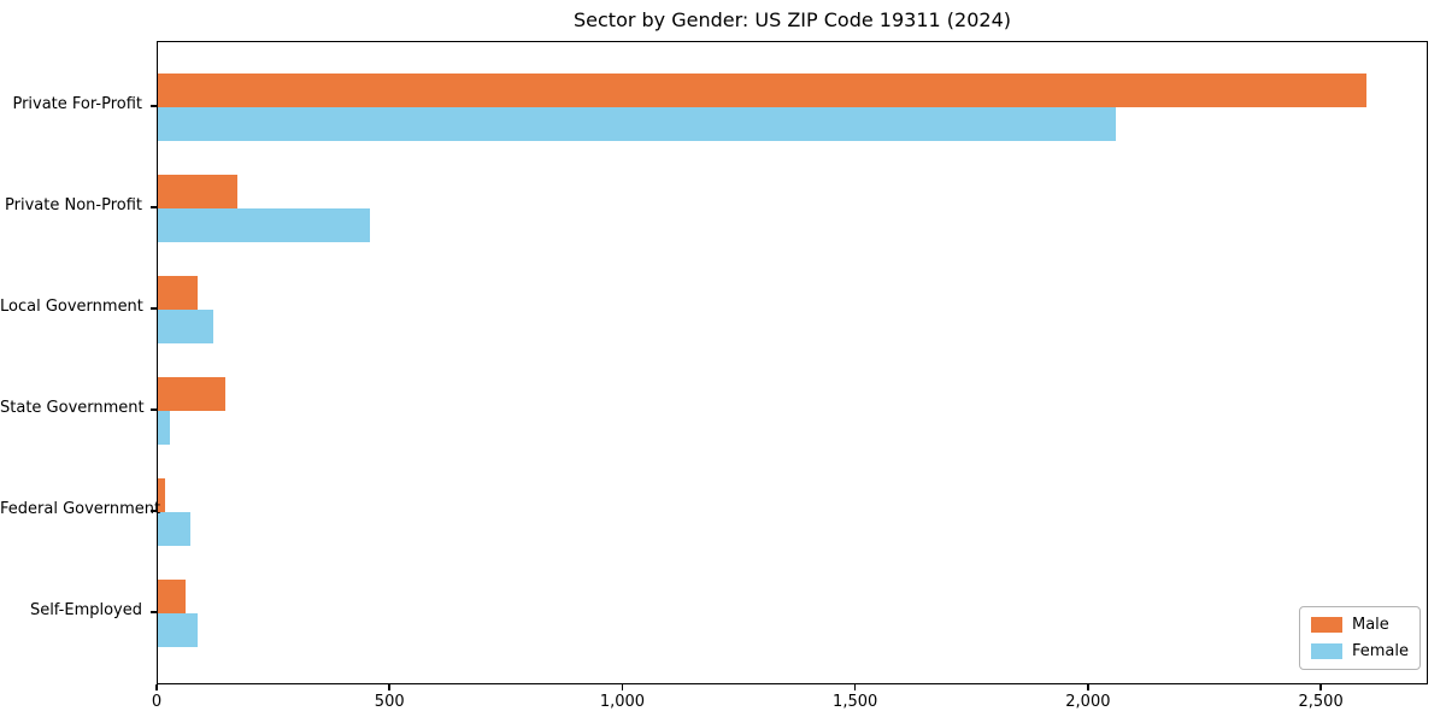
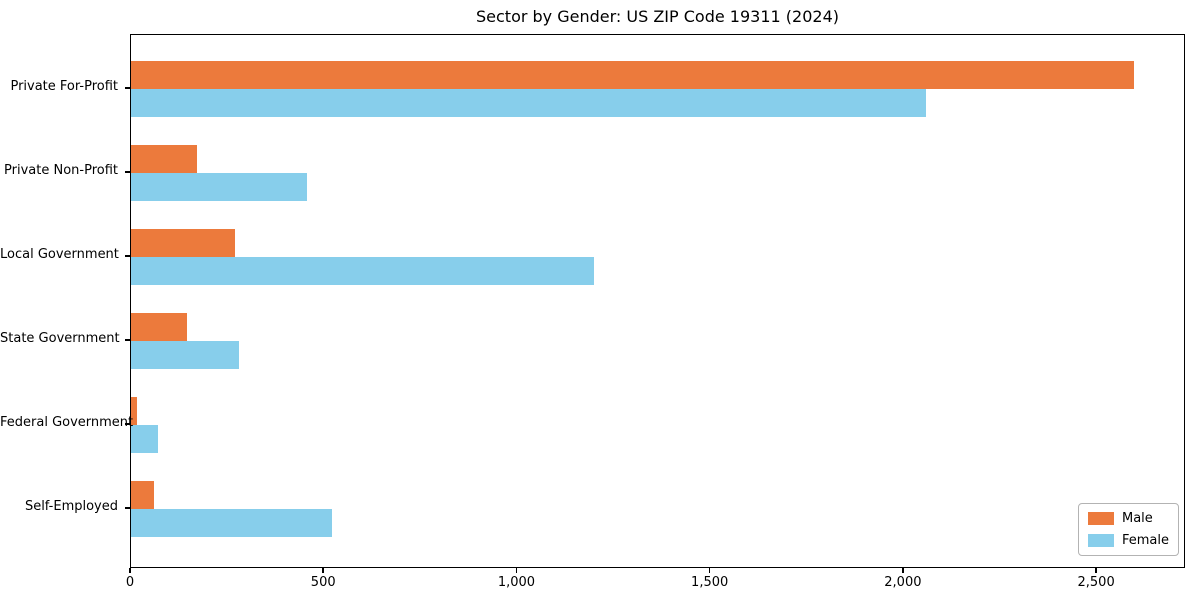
Male/Local Government: 80 -> 270
Female/Local Government: 120 -> 1200
Female/State Government: 20 -> 280
Female/Self-Employed: 80 -> 520
